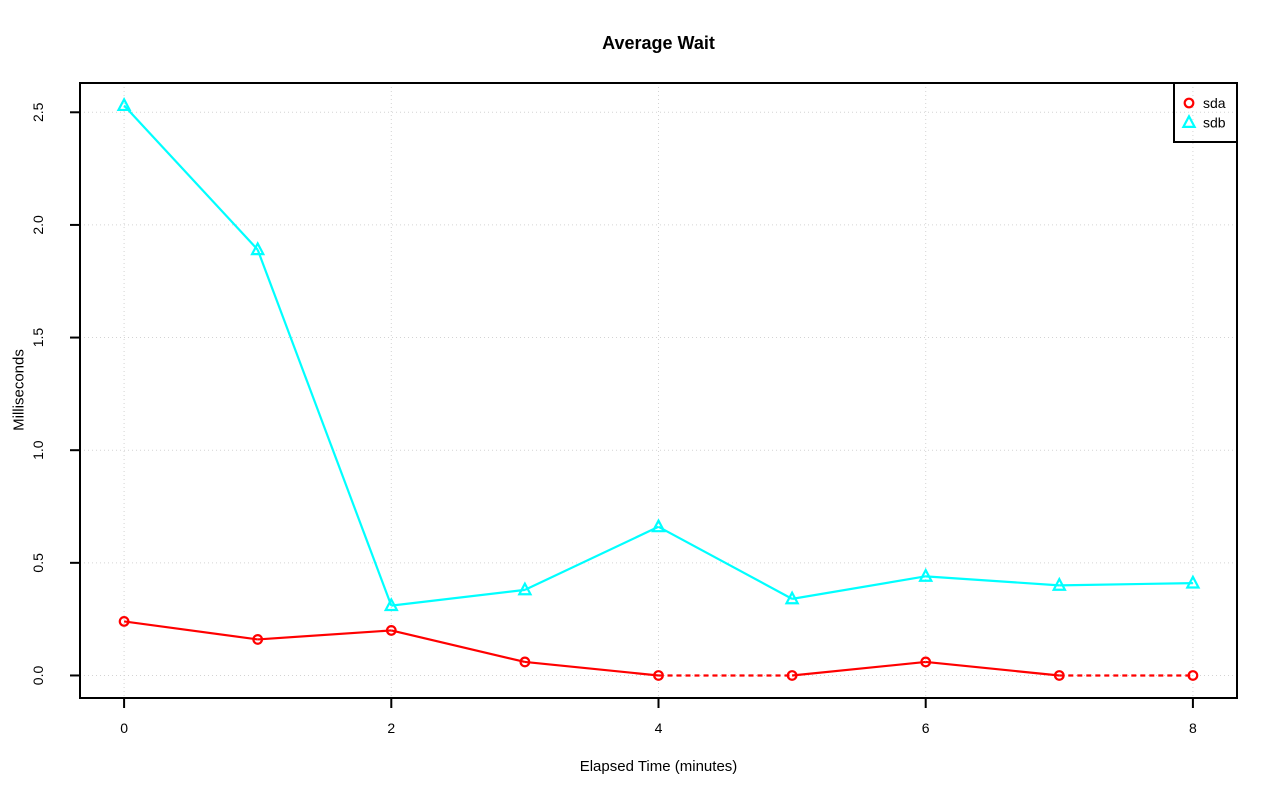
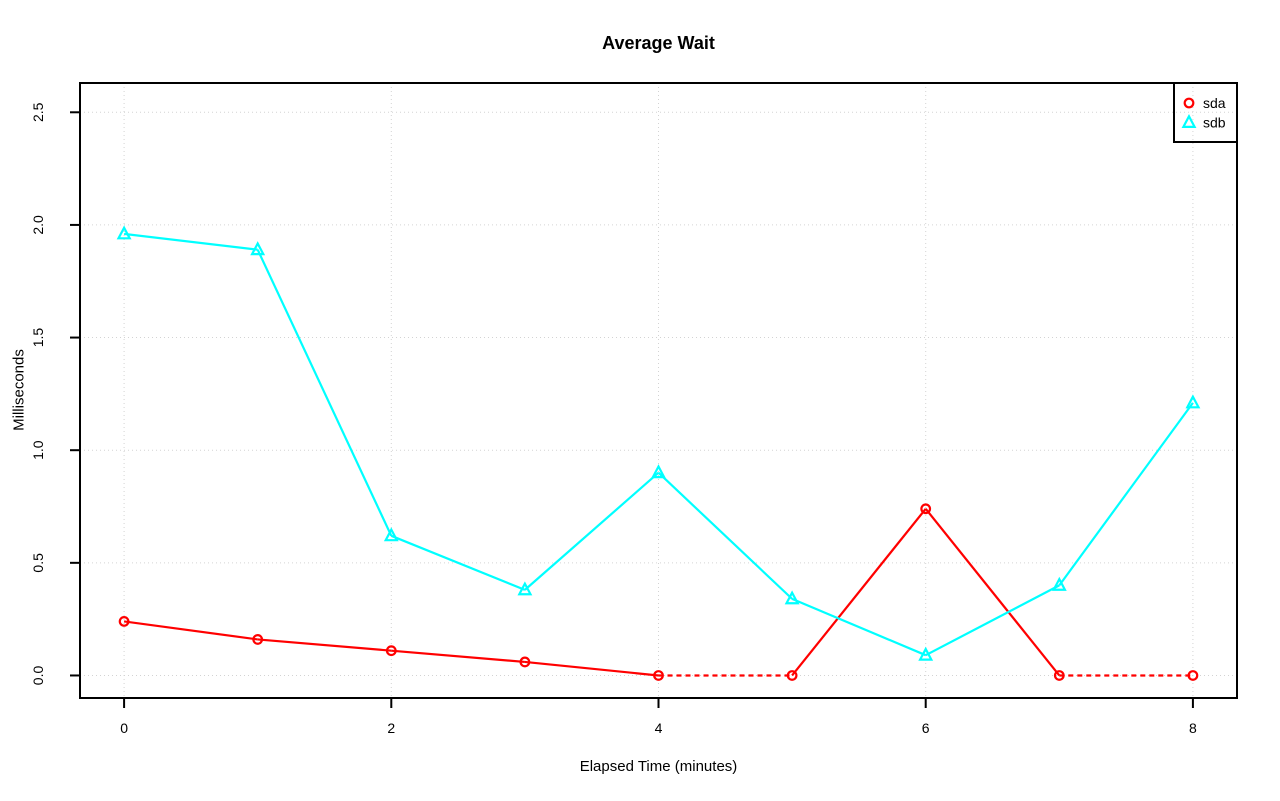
sdb/0: 2.53 -> 1.96
sda/2: 0.20 -> 0.11
sdb/2: 0.31 -> 0.62
sdb/4: 0.66 -> 0.90
sda/6: 0.06 -> 0.74
sdb/6: 0.44 -> 0.09
sdb/8: 0.41 -> 1.21
